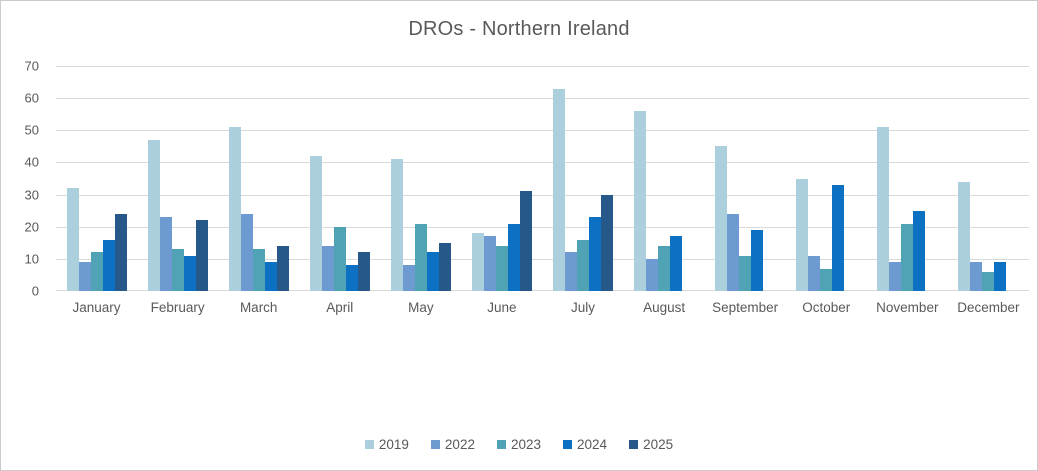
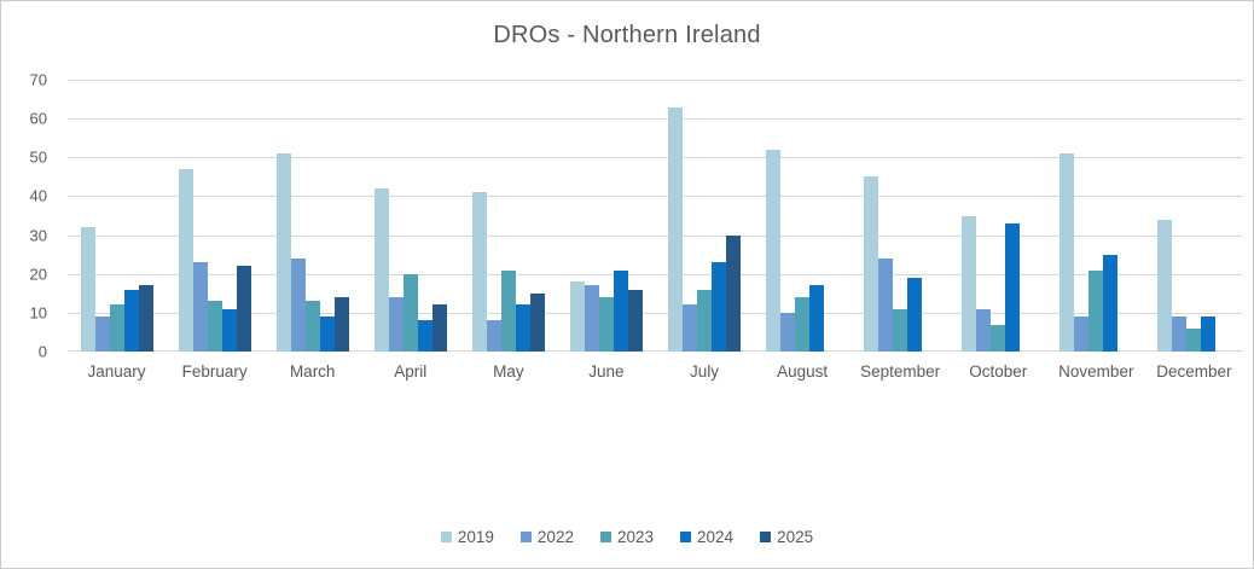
2025/January: 24 -> 17
2025/June: 31 -> 16
2019/August: 56 -> 52
